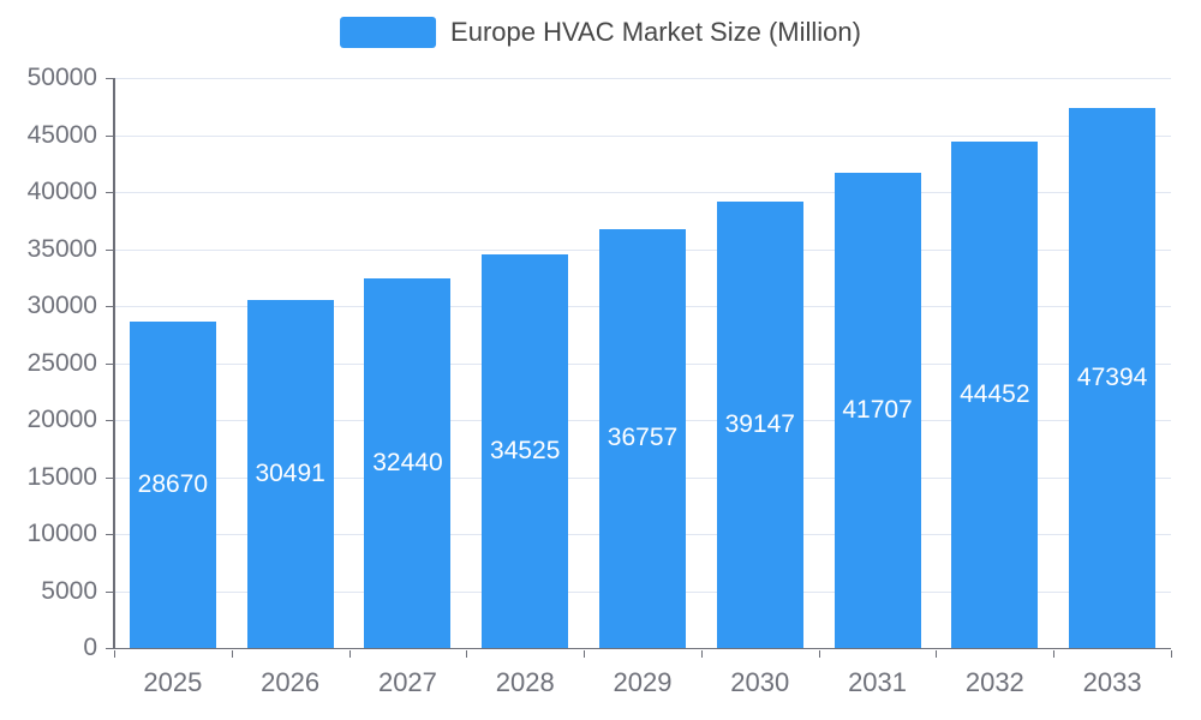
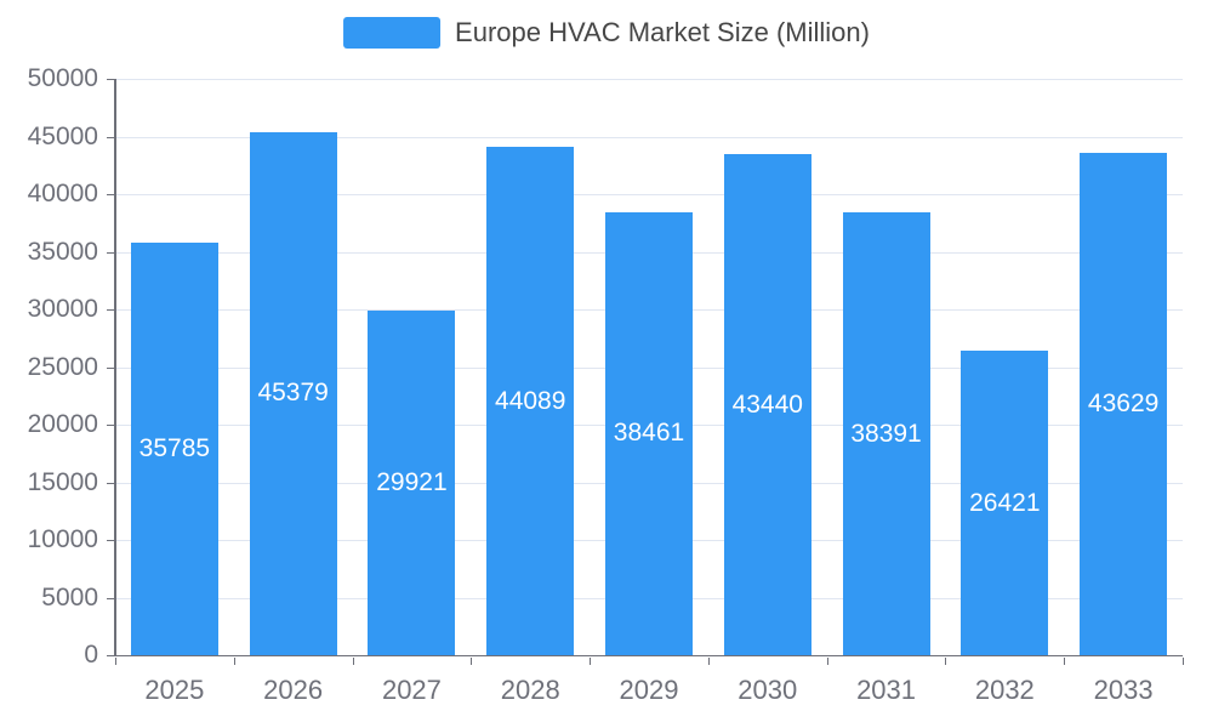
2025: 28670 -> 35785
2026: 30491 -> 45379
2027: 32440 -> 29921
2028: 34525 -> 44089
2029: 36757 -> 38461
2030: 39147 -> 43440
2031: 41707 -> 38391
2032: 44452 -> 26421
2033: 47394 -> 43629
